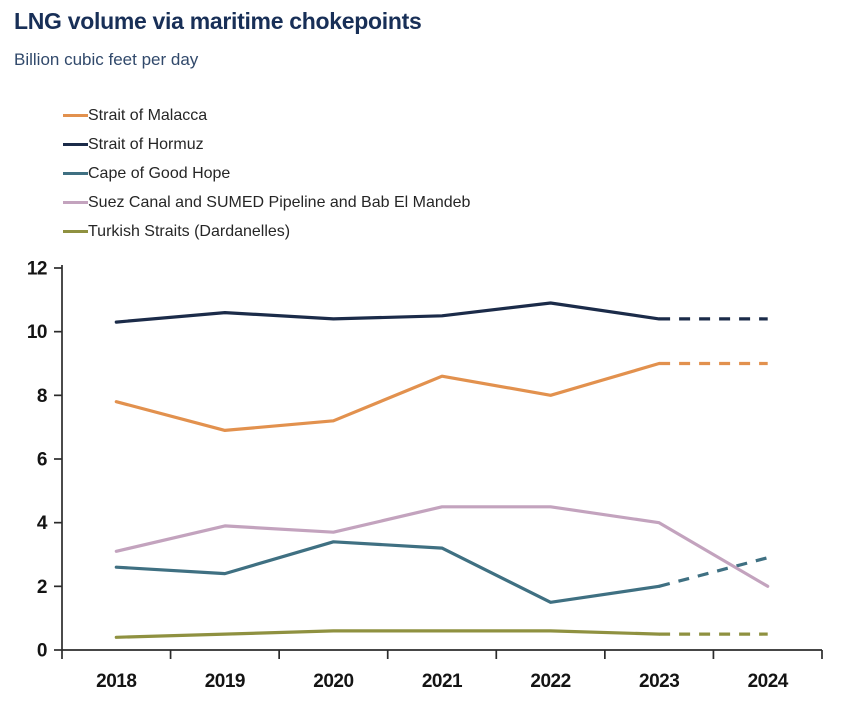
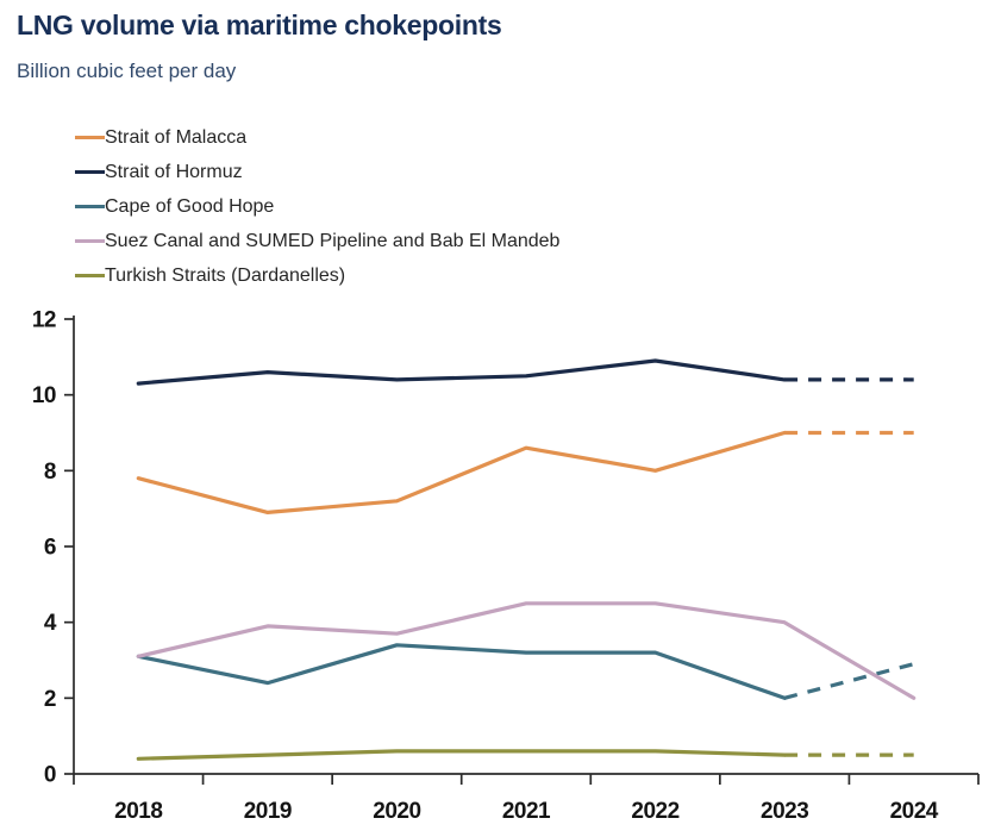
Cape of Good Hope/2018: 2.6 -> 3.1
Cape of Good Hope/2022: 1.5 -> 3.2
